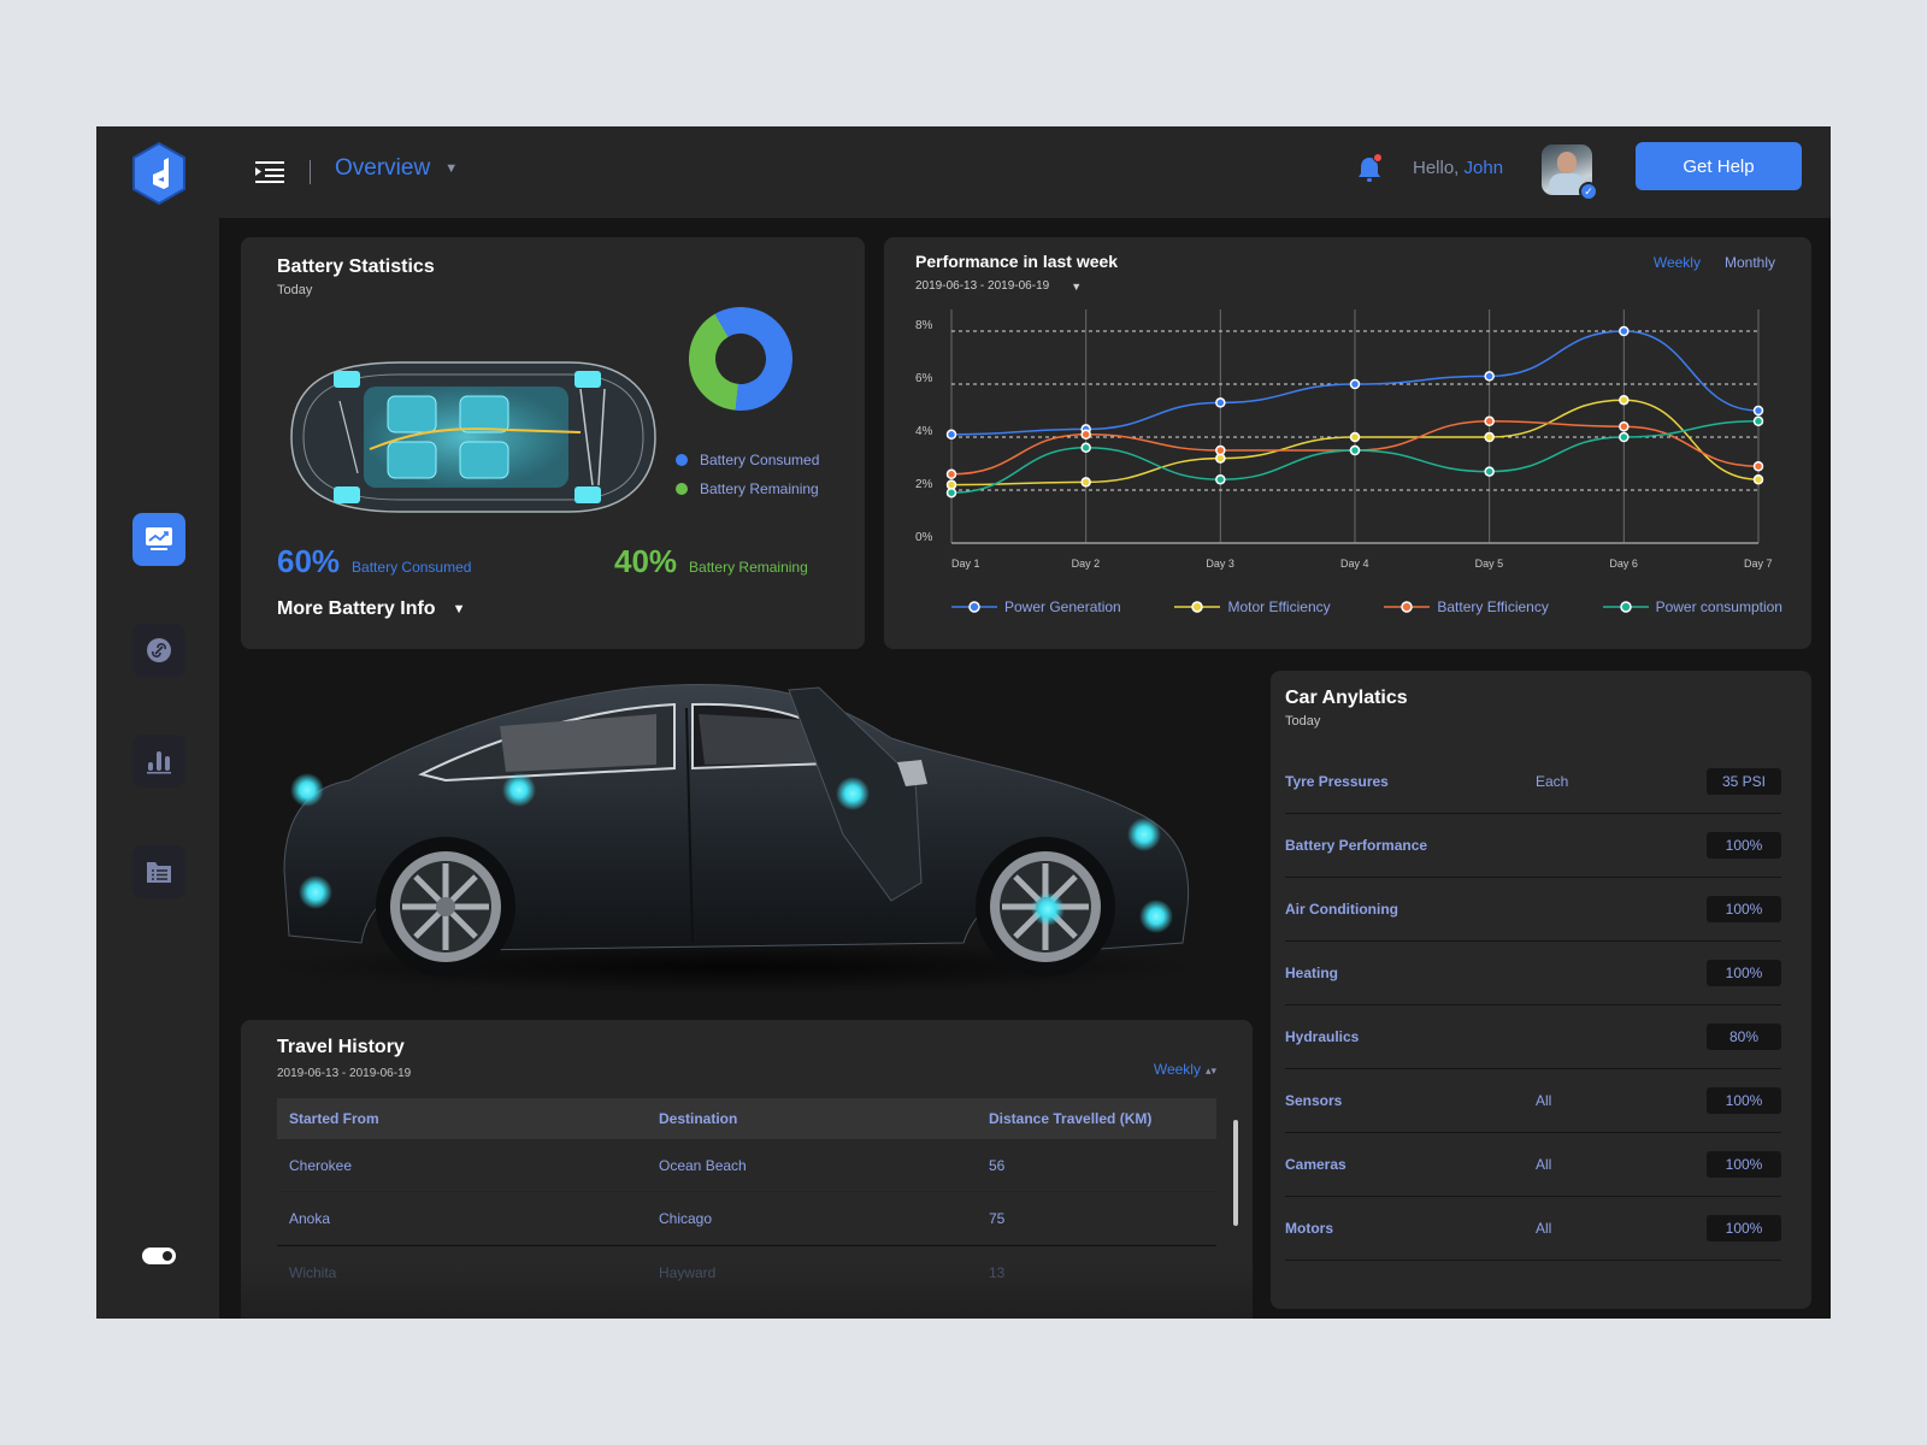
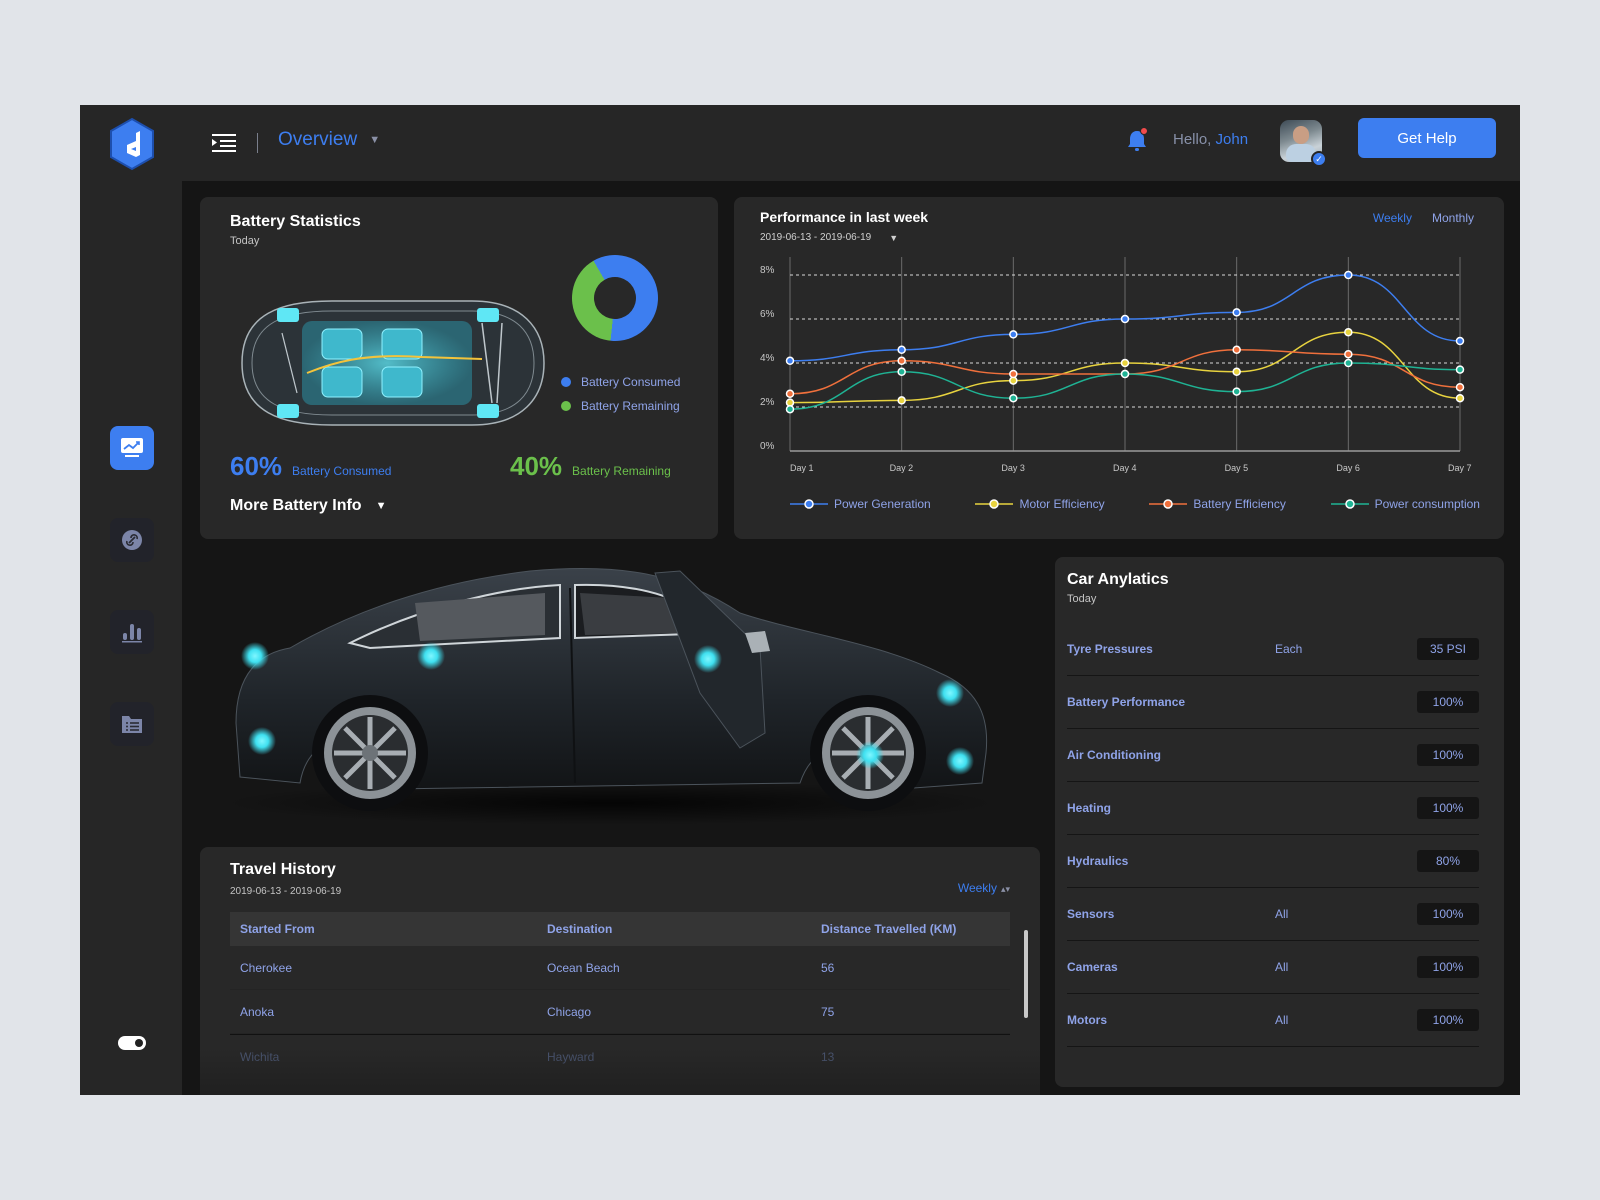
Power Generation/Day 2: 4.3% -> 4.6%
Motor Efficiency/Day 5: 4.0% -> 3.6%
Power consumption/Day 7: 4.6% -> 3.7%
